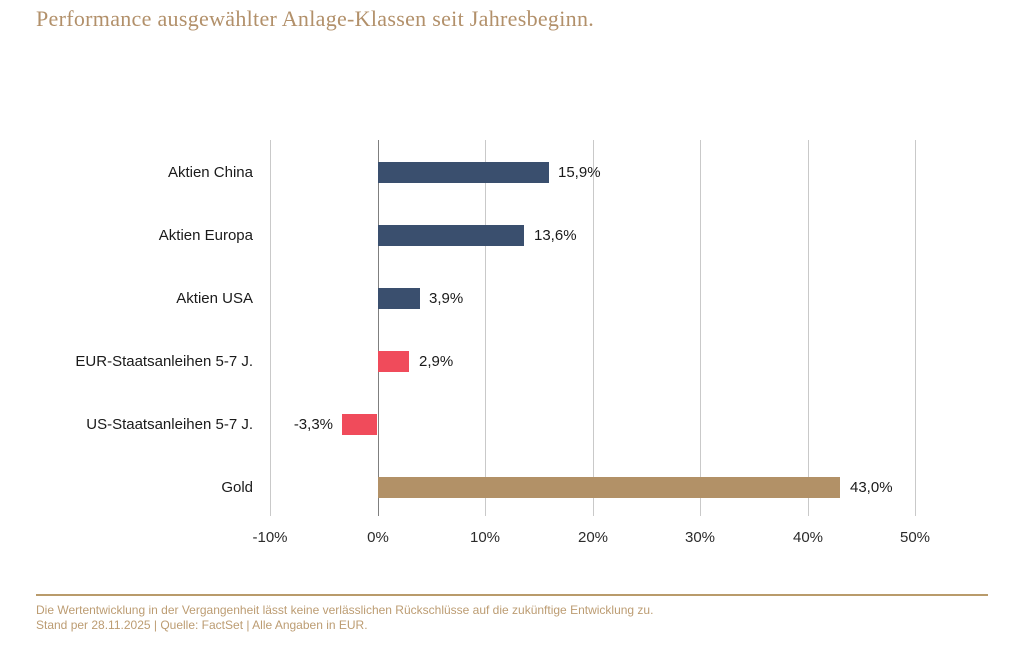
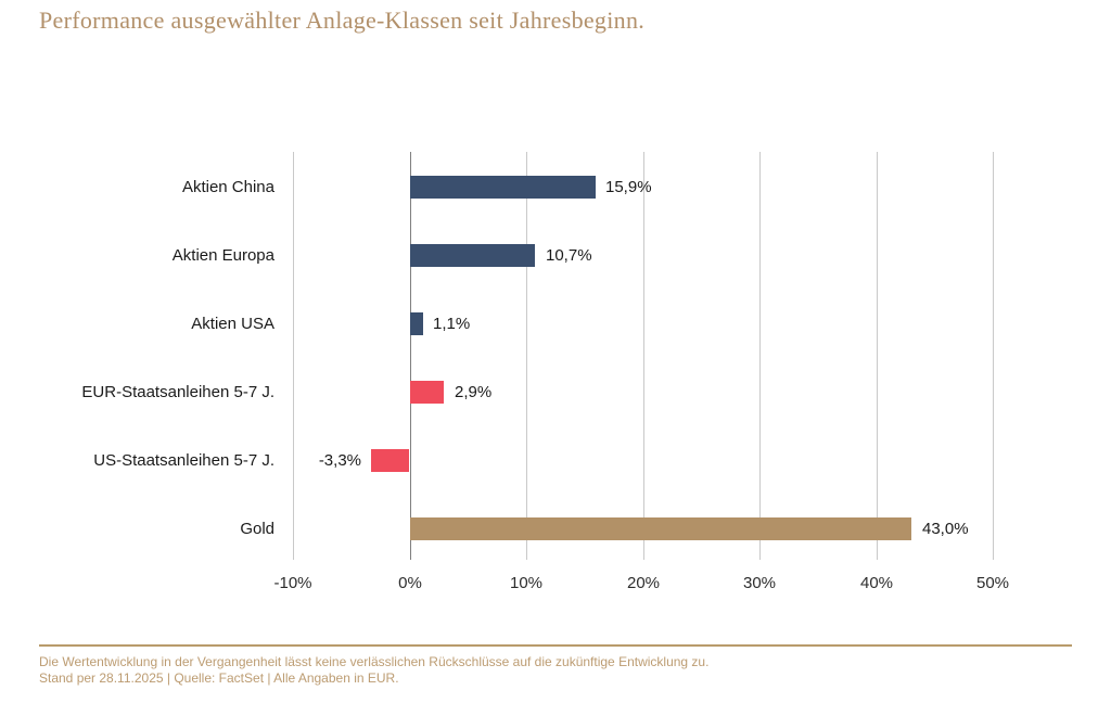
Aktien Europa: 13,6% -> 10,7%
Aktien USA: 3,9% -> 1,1%
